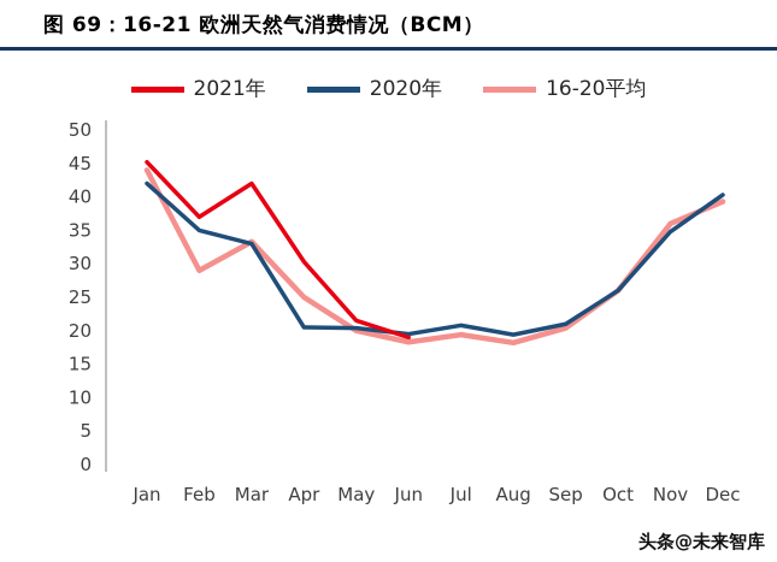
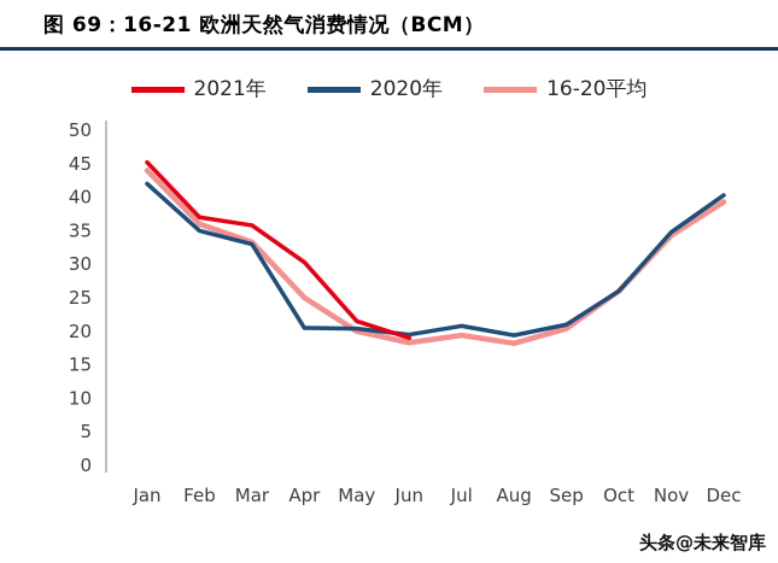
16-20平均/Feb: 29 -> 36
2021年/Mar: 42 -> 36
16-20平均/Nov: 36 -> 34
